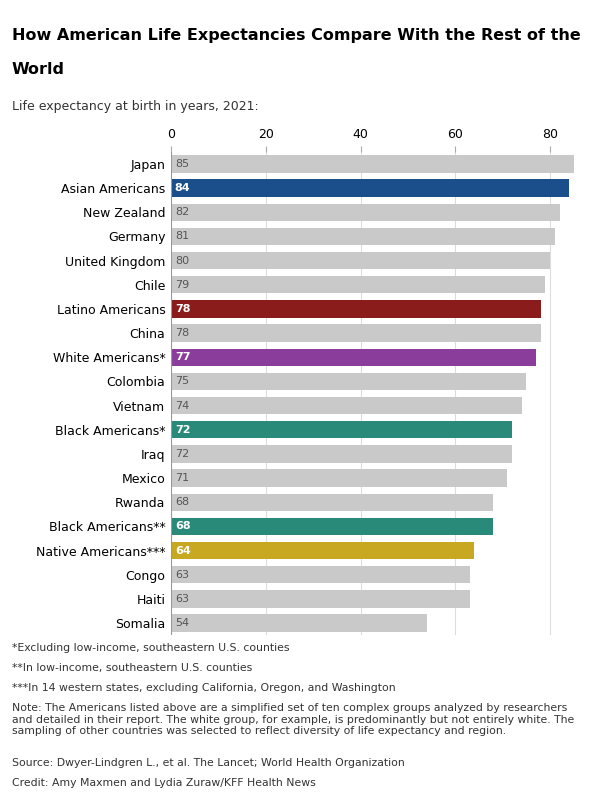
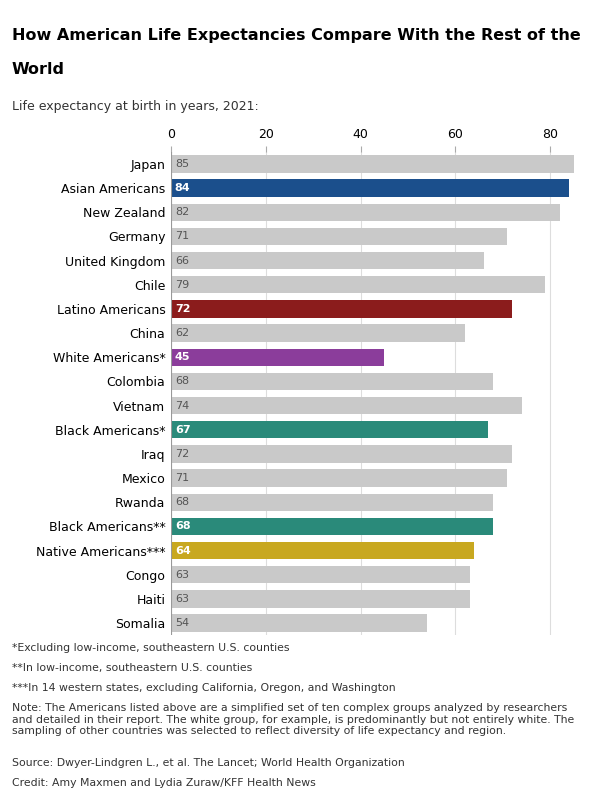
Germany: 81 -> 71
United Kingdom: 80 -> 66
Latino Americans: 78 -> 72
China: 78 -> 62
White Americans*: 77 -> 45
Colombia: 75 -> 68
Black Americans*: 72 -> 67
